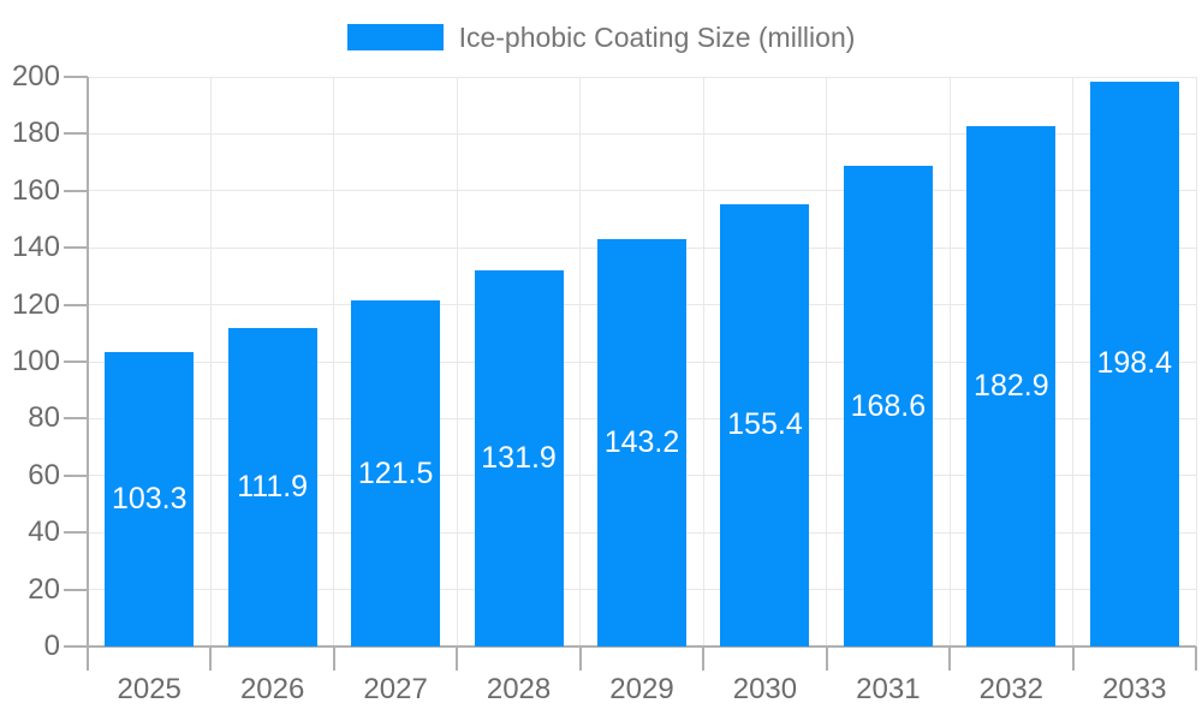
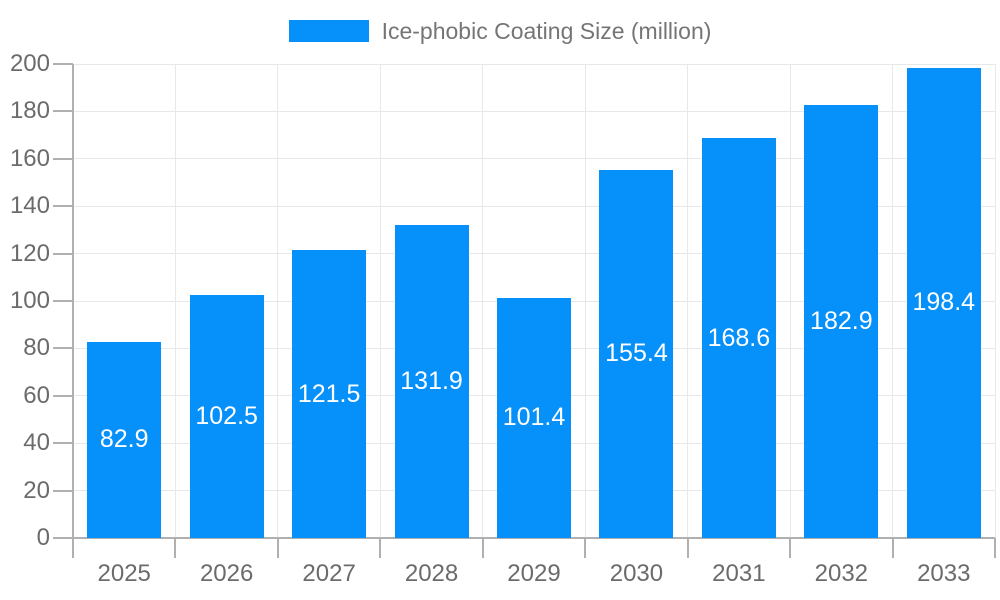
2025: 103.3 -> 82.9
2026: 111.9 -> 102.5
2029: 143.2 -> 101.4
